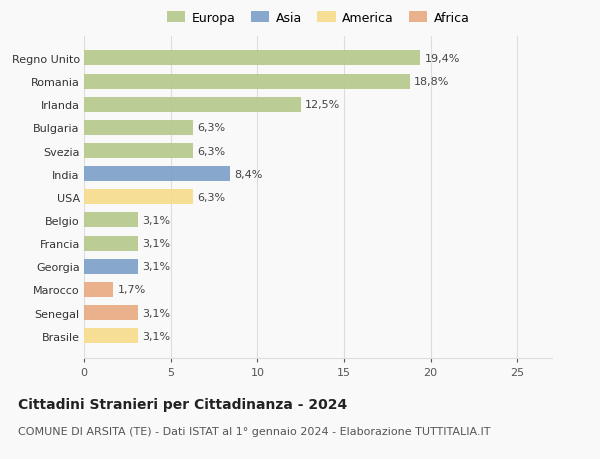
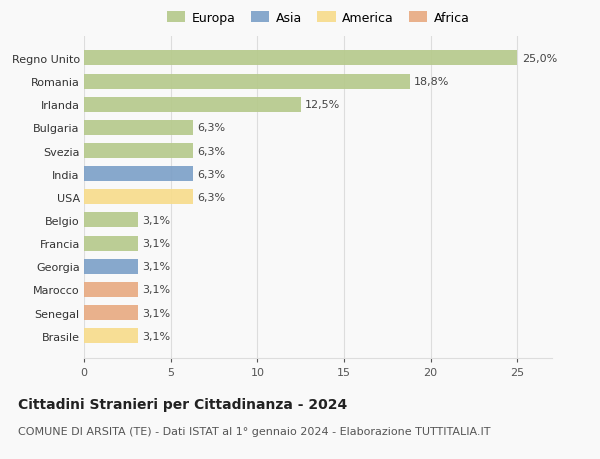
Regno Unito: 19,4% -> 25,0%
India: 8,4% -> 6,3%
Marocco: 1,7% -> 3,1%
